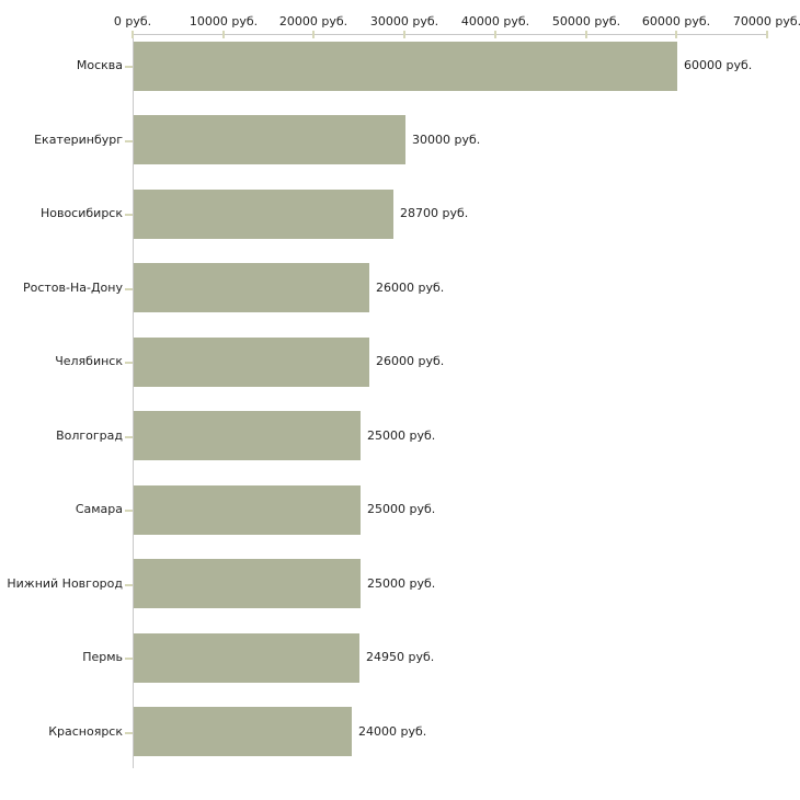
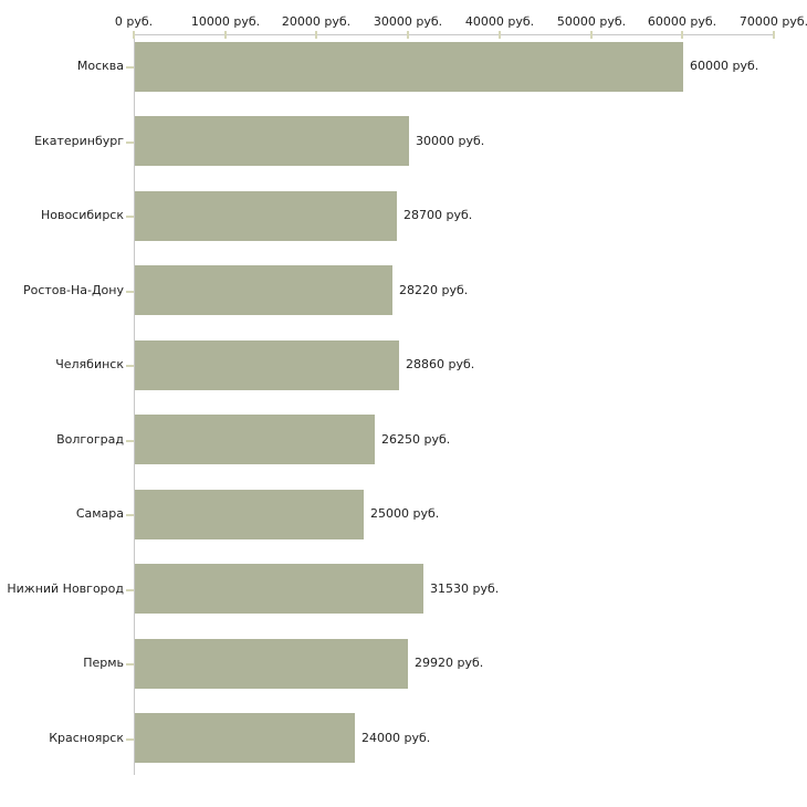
Ростов-На-Дону: 26000 -> 28220
Челябинск: 26000 -> 28860
Волгоград: 25000 -> 26250
Нижний Новгород: 25000 -> 31530
Пермь: 24950 -> 29920
